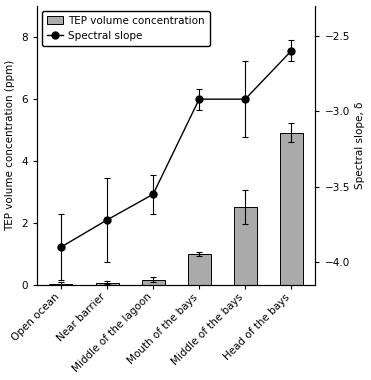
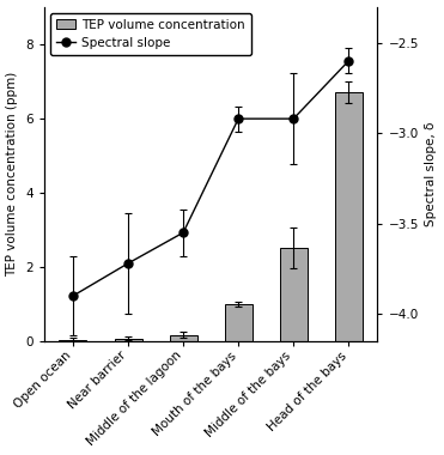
TEP volume concentration/Head of the bays: 4.90 -> 6.70
